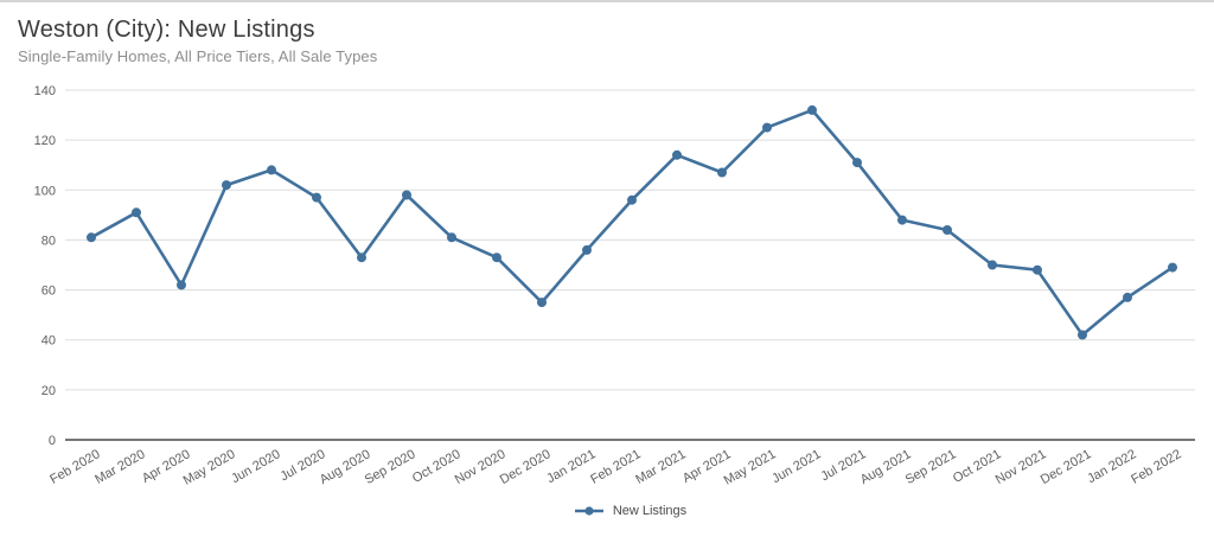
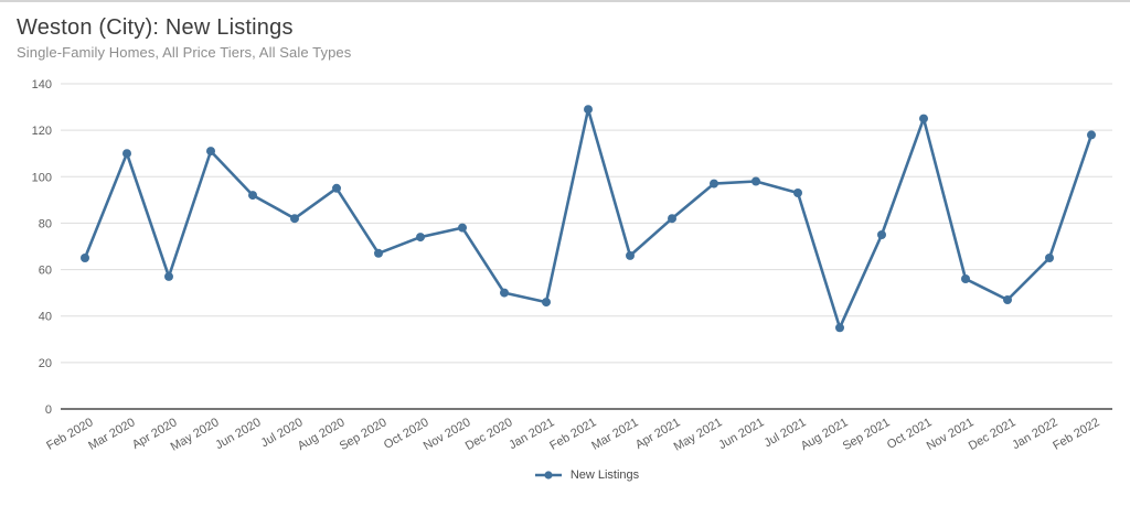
Feb 2020: 81 -> 65
Mar 2020: 91 -> 110
Apr 2020: 62 -> 57
May 2020: 102 -> 111
Jun 2020: 108 -> 92
Jul 2020: 97 -> 82
Aug 2020: 73 -> 95
Sep 2020: 98 -> 67
Oct 2020: 81 -> 74
Nov 2020: 73 -> 78
Dec 2020: 55 -> 50
Jan 2021: 76 -> 46
Feb 2021: 96 -> 129
Mar 2021: 114 -> 66
Apr 2021: 107 -> 82
May 2021: 125 -> 97
Jun 2021: 132 -> 98
Jul 2021: 111 -> 93
Aug 2021: 88 -> 35
Sep 2021: 84 -> 75
Oct 2021: 70 -> 125
Nov 2021: 68 -> 56
Dec 2021: 42 -> 47
Jan 2022: 57 -> 65
Feb 2022: 69 -> 118
